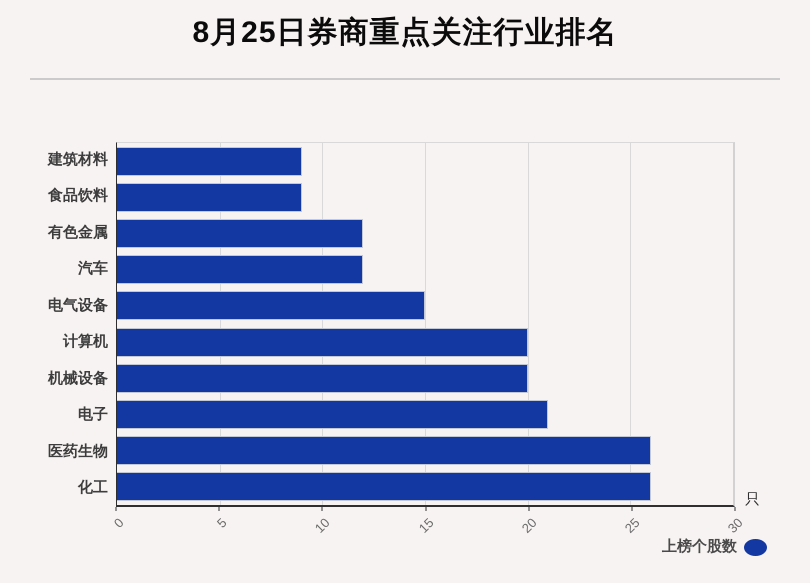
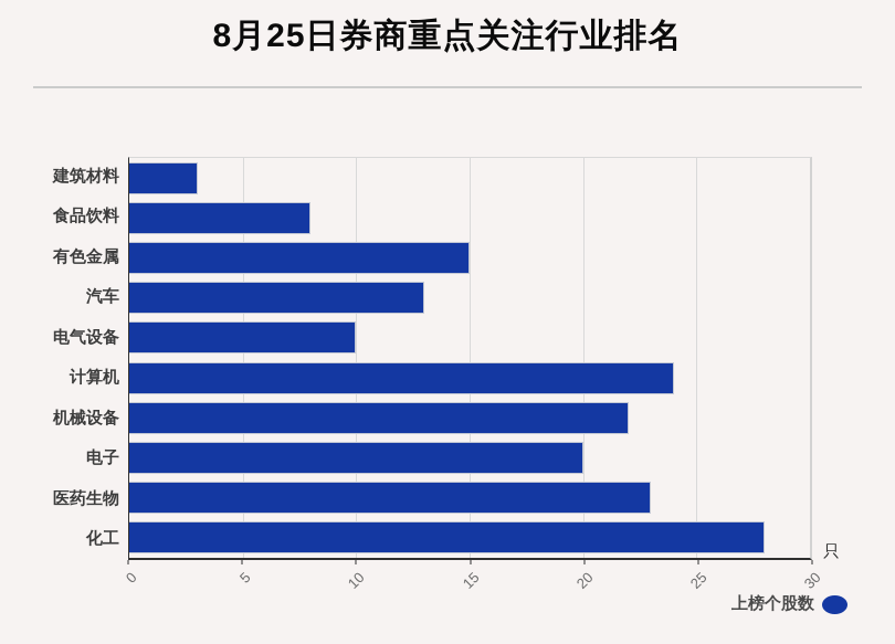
建筑材料: 9 -> 3
食品饮料: 9 -> 8
有色金属: 12 -> 15
汽车: 12 -> 13
电气设备: 15 -> 10
计算机: 20 -> 24
机械设备: 20 -> 22
电子: 21 -> 20
医药生物: 26 -> 23
化工: 26 -> 28
